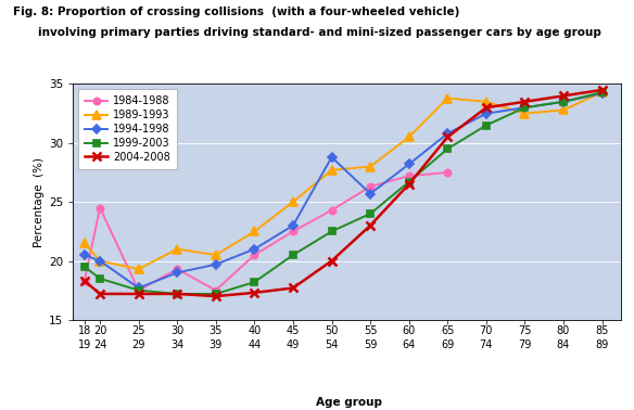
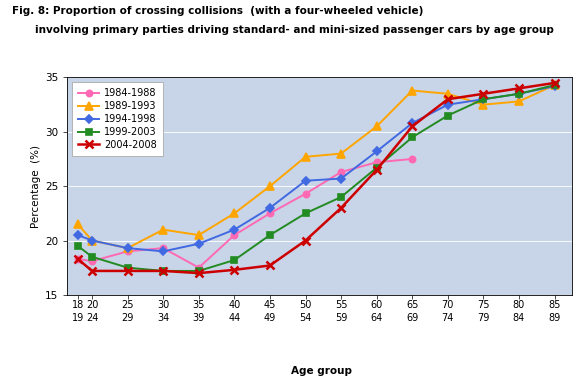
1984-1988/20: 24.5 -> 18.1
1984-1988/25: 17.5 -> 19.0
1994-1998/25: 17.7 -> 19.3
1994-1998/50: 28.8 -> 25.5
